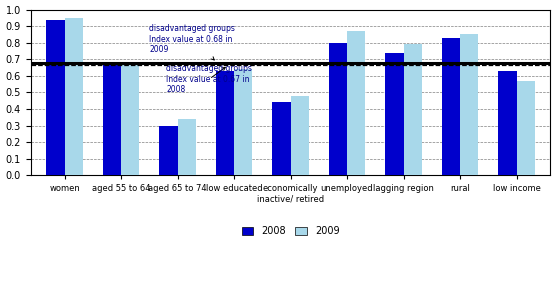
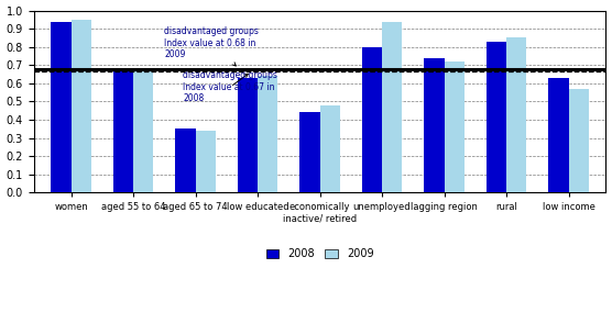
2008/aged 65 to 74: 0.30 -> 0.35
2009/unemployed: 0.87 -> 0.94
2009/lagging region: 0.79 -> 0.72
